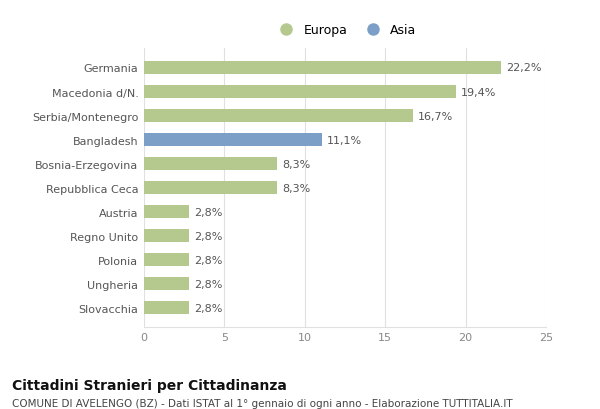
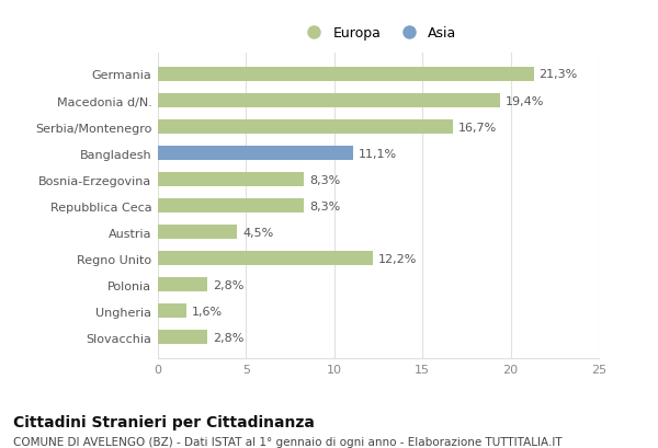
Germania: 22,2% -> 21,3%
Austria: 2,8% -> 4,5%
Regno Unito: 2,8% -> 12,2%
Ungheria: 2,8% -> 1,6%
